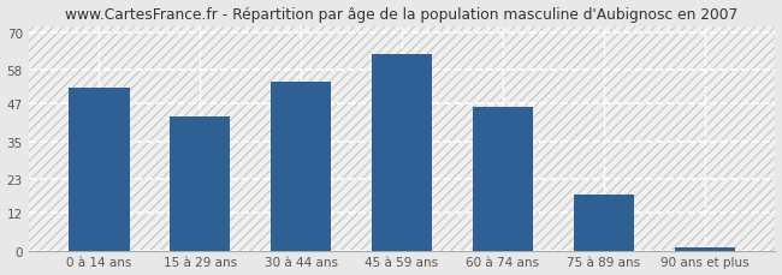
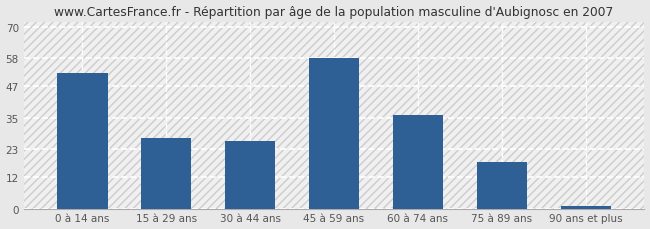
15 à 29 ans: 43 -> 27
30 à 44 ans: 54 -> 26
45 à 59 ans: 63 -> 58
60 à 74 ans: 46 -> 36
